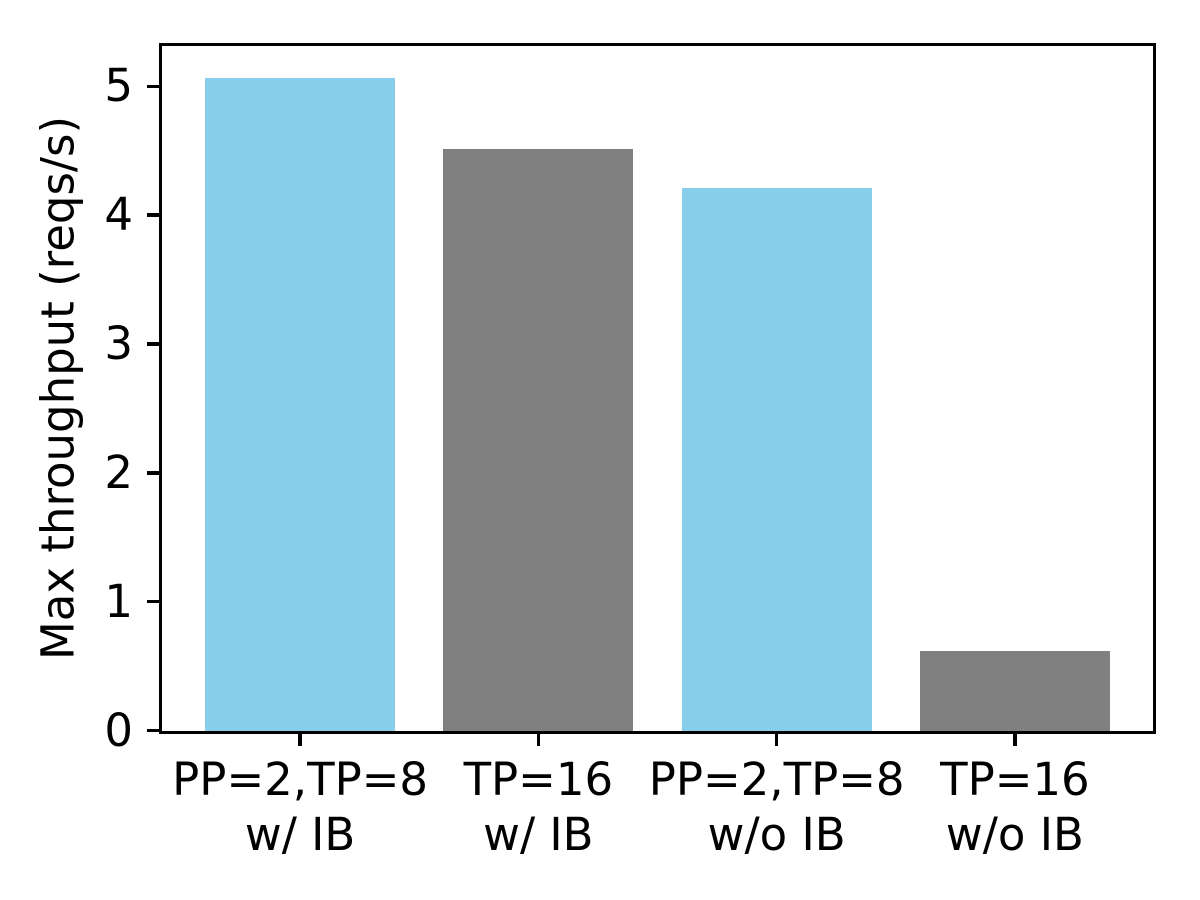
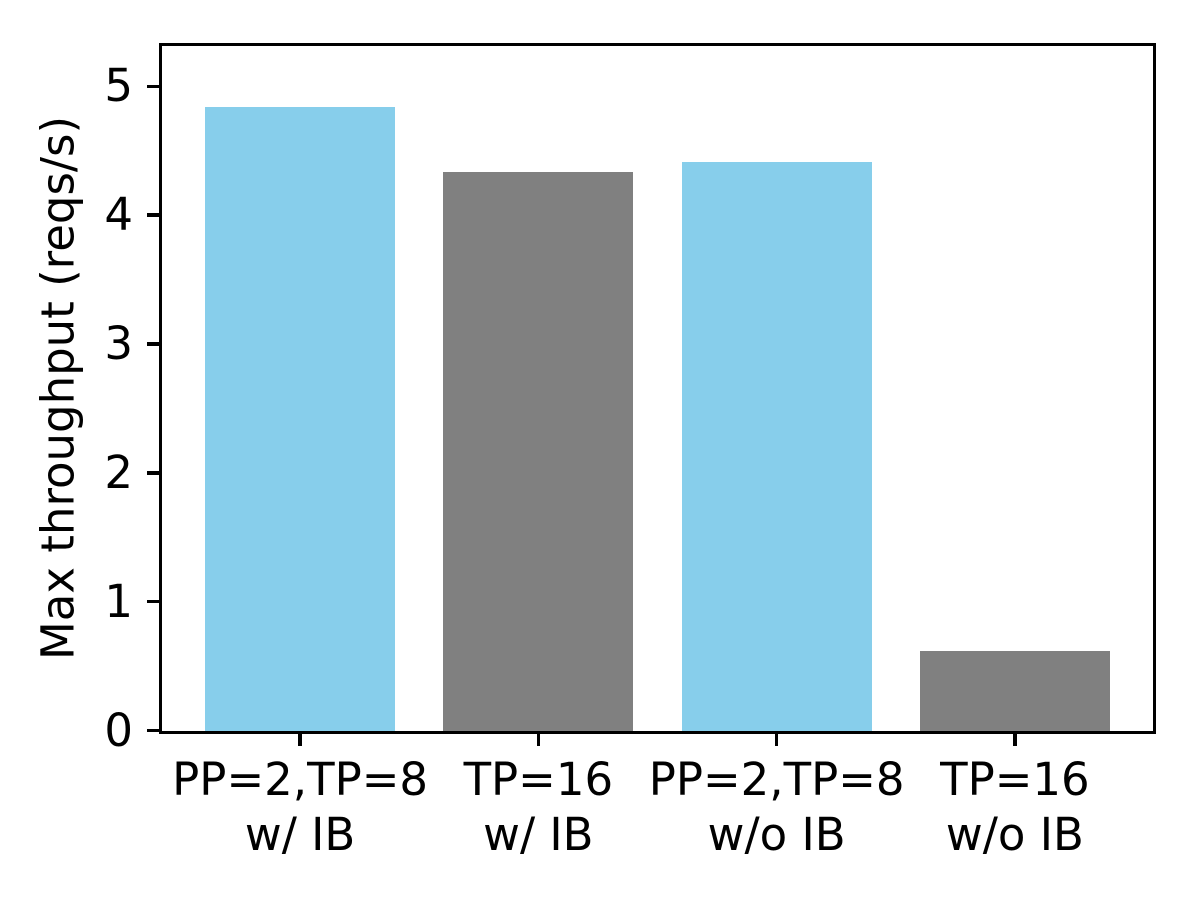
PP=2,TP=8 w/ IB: 5.06 -> 4.84
TP=16 w/ IB: 4.51 -> 4.33
PP=2,TP=8 w/o IB: 4.21 -> 4.41
